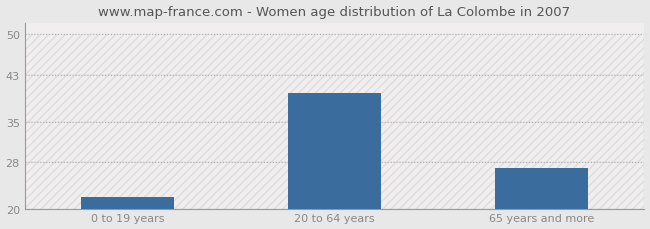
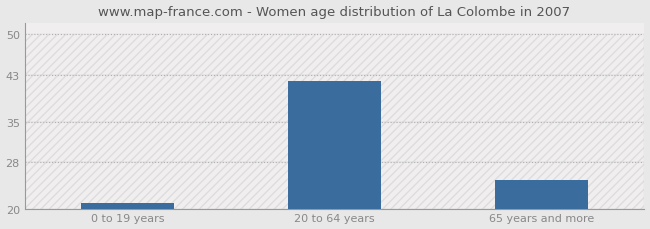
0 to 19 years: 22 -> 21
20 to 64 years: 40 -> 42
65 years and more: 27 -> 25
